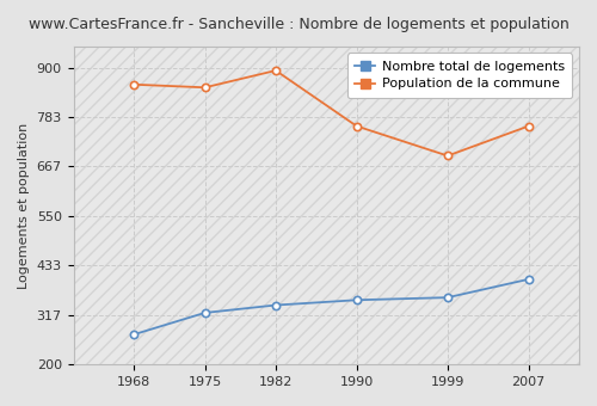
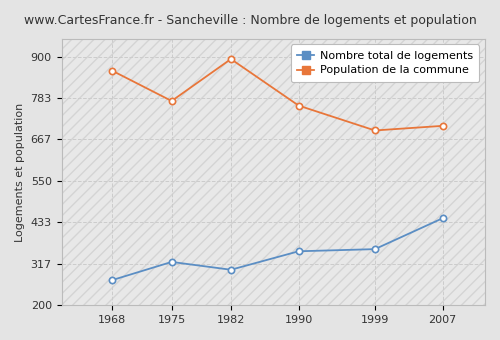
Population de la commune/1975: 853 -> 775
Nombre total de logements/1982: 340 -> 300
Nombre total de logements/2007: 401 -> 445
Population de la commune/2007: 762 -> 705
